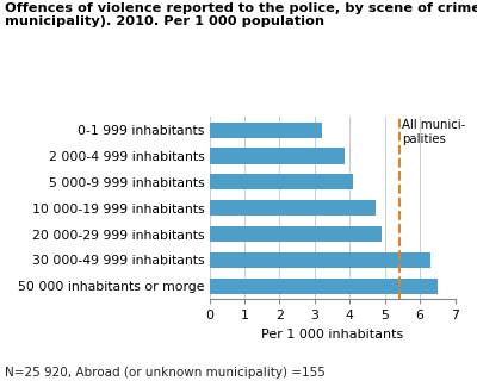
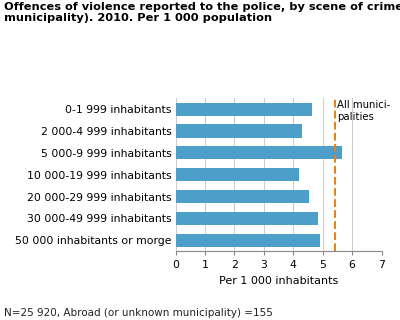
0-1 999 inhabitants: 3.20 -> 4.65
2 000-4 999 inhabitants: 3.85 -> 4.30
5 000-9 999 inhabitants: 4.10 -> 5.65
10 000-19 999 inhabitants: 4.75 -> 4.20
20 000-29 999 inhabitants: 4.90 -> 4.55
30 000-49 999 inhabitants: 6.30 -> 4.85
50 000 inhabitants or morge: 6.50 -> 4.90
